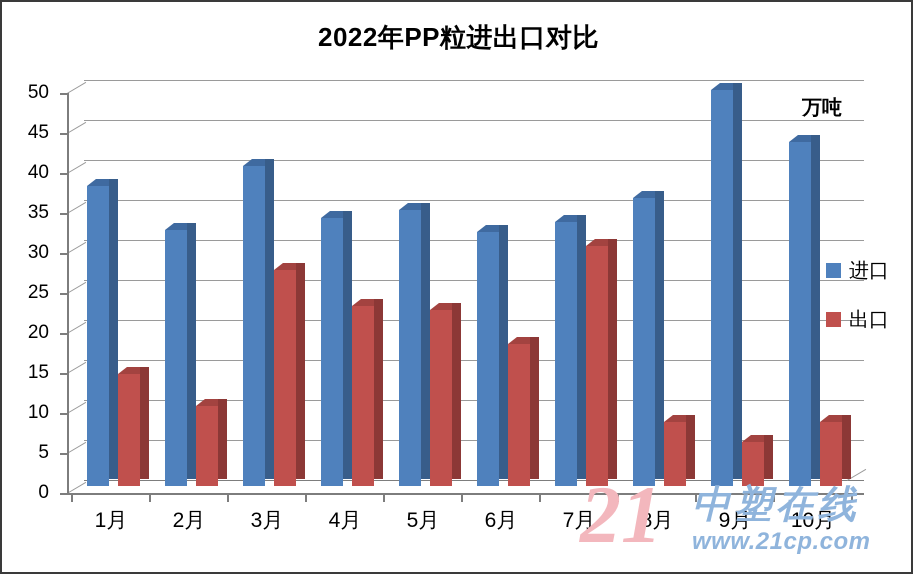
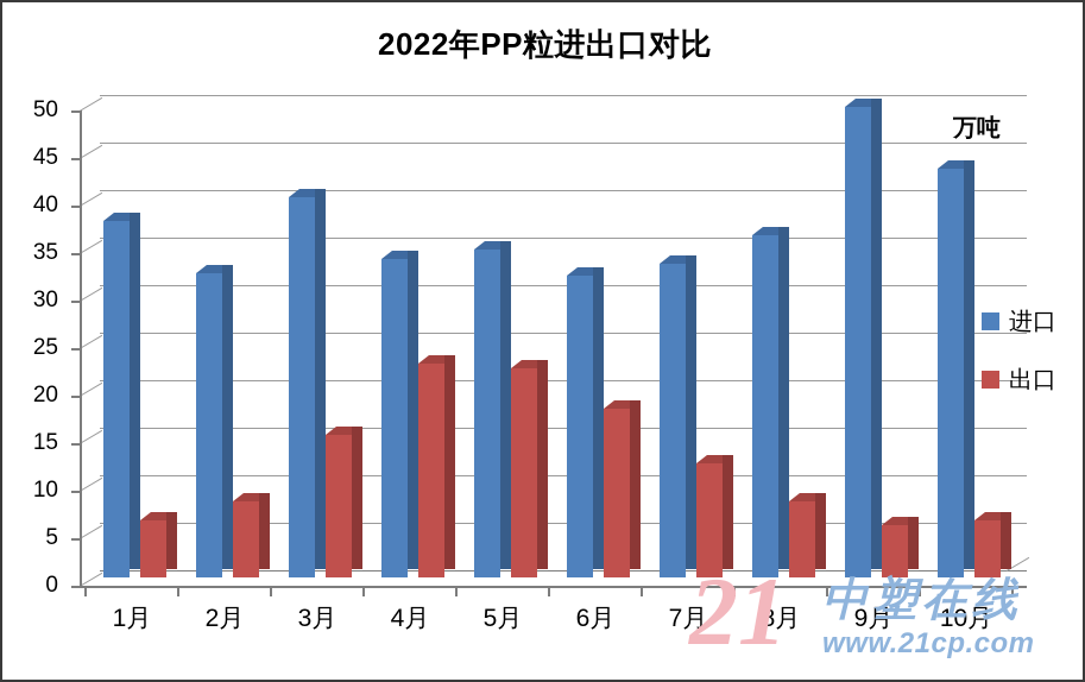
出口/1月: 14 -> 6
出口/2月: 10 -> 8
出口/3月: 27 -> 15
出口/7月: 30 -> 12
出口/10月: 8 -> 6
